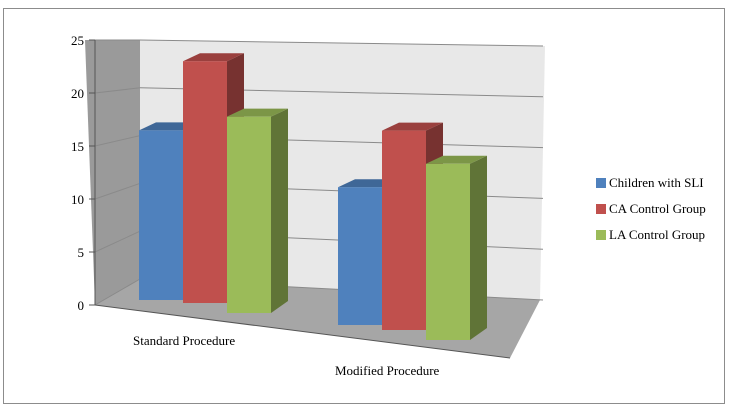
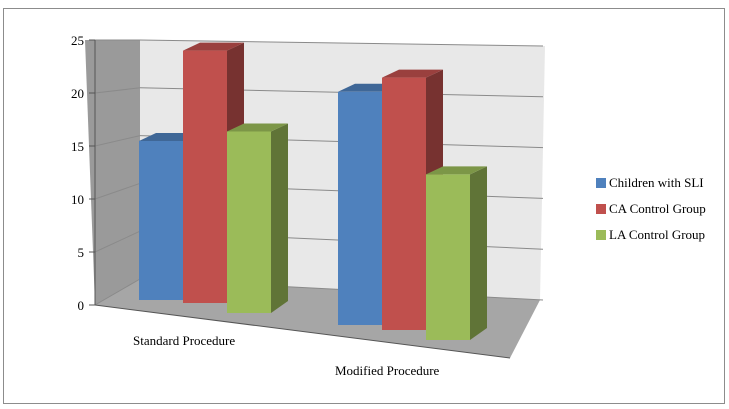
Children with SLI/Standard Procedure: 16 -> 15
CA Control Group/Standard Procedure: 23 -> 24
LA Control Group/Standard Procedure: 18.9 -> 17.5
Children with SLI/Modified Procedure: 13 -> 22
CA Control Group/Modified Procedure: 19 -> 24
LA Control Group/Modified Procedure: 17.0 -> 16.0
